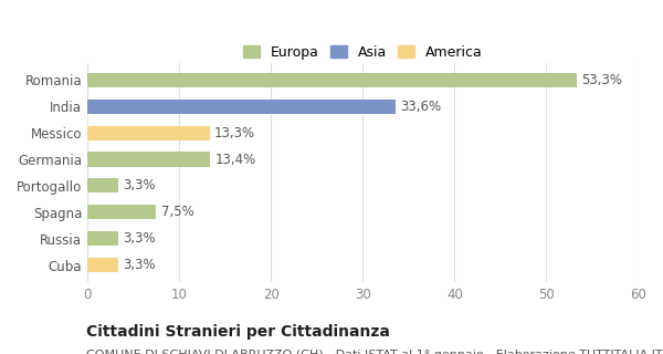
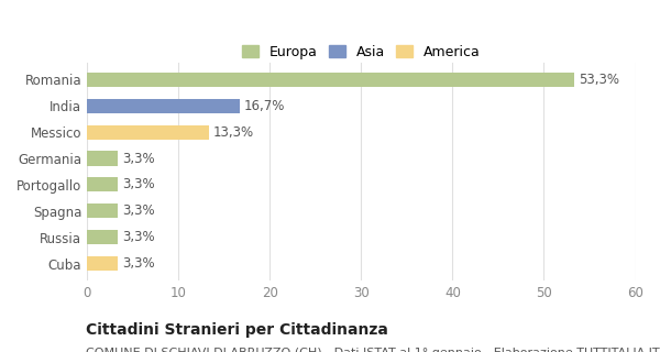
India: 33,6% -> 16,7%
Germania: 13,4% -> 3,3%
Spagna: 7,5% -> 3,3%
